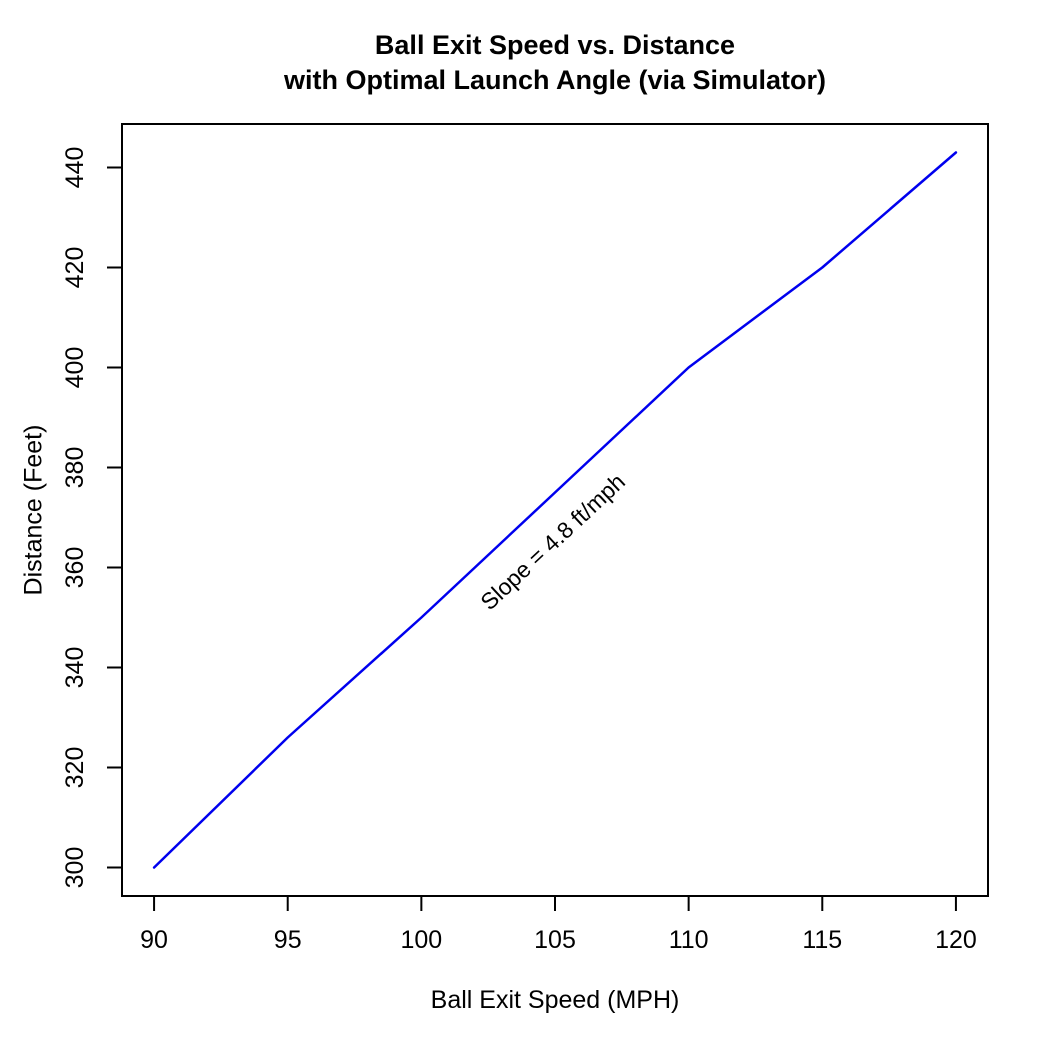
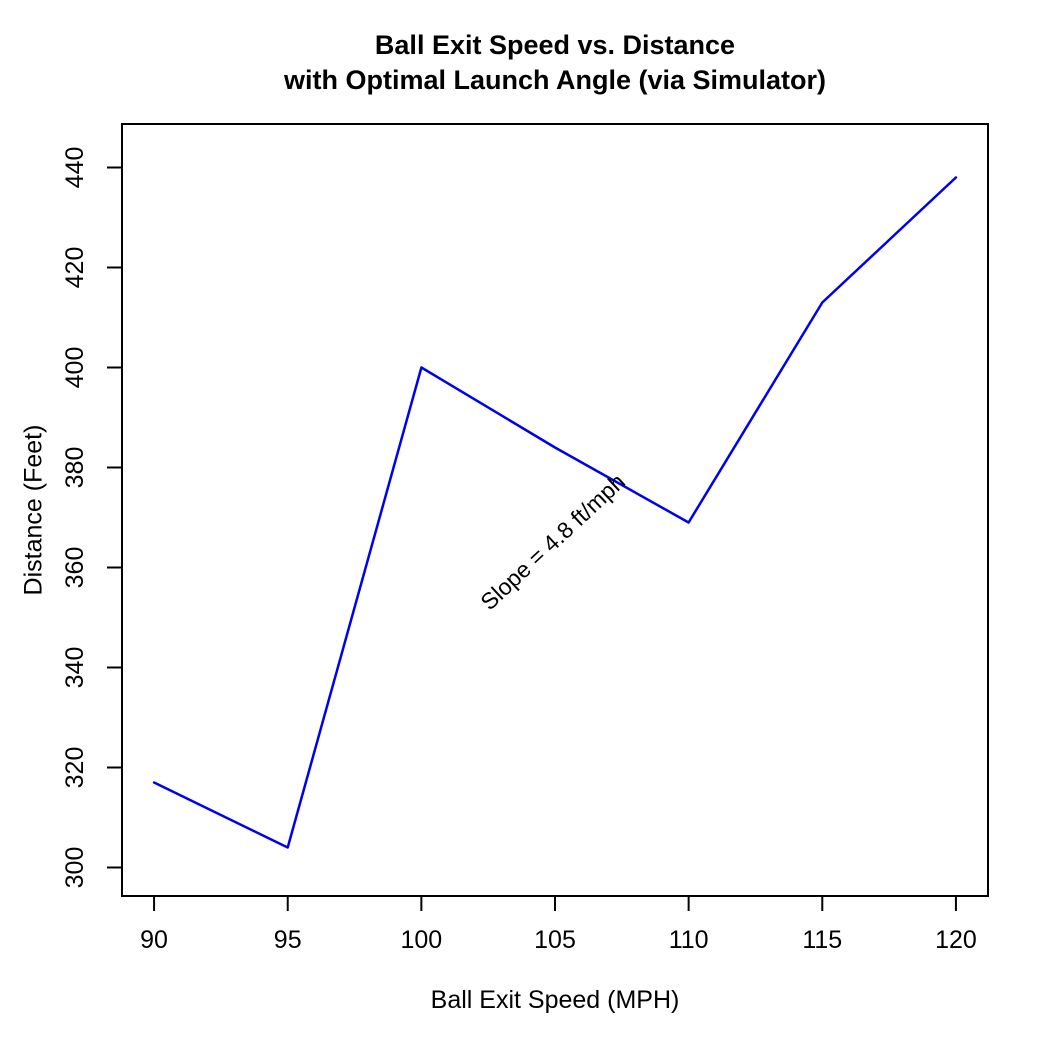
90: 300 -> 317
95: 326 -> 304
100: 350 -> 400
105: 375 -> 384
110: 400 -> 369
115: 420 -> 413
120: 443 -> 438
